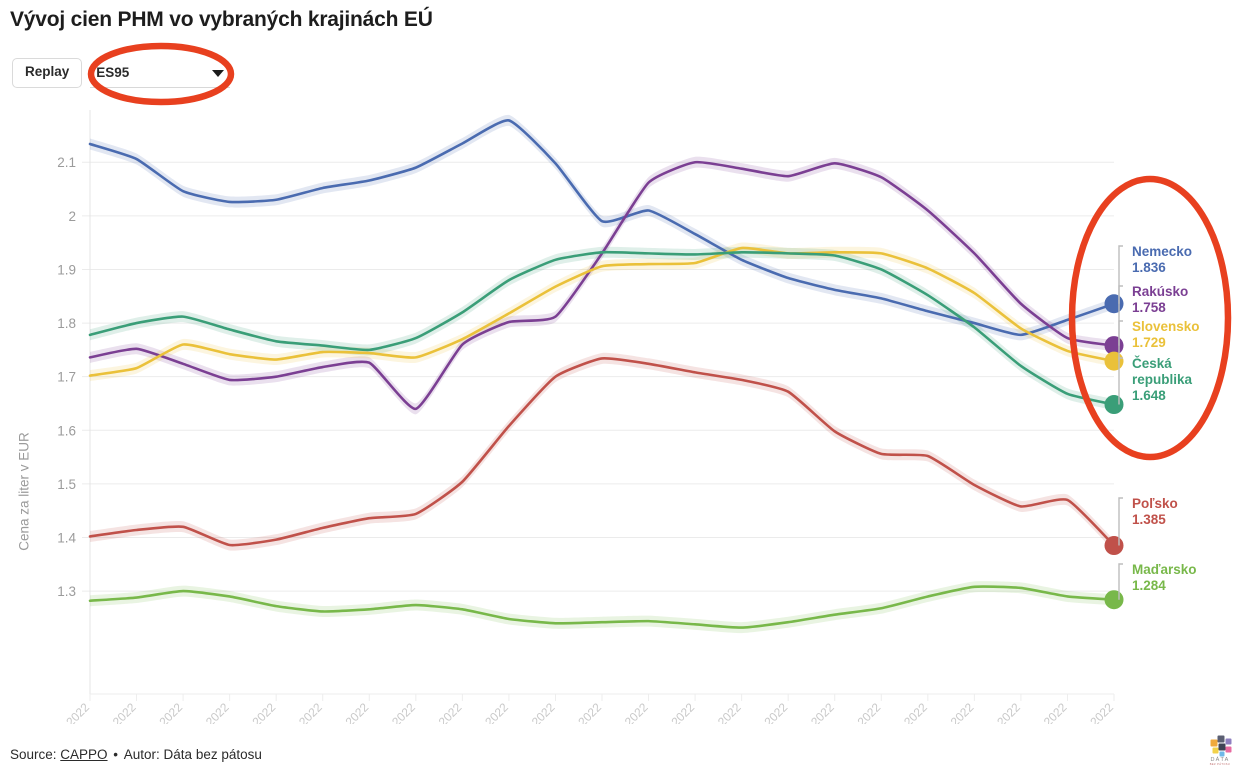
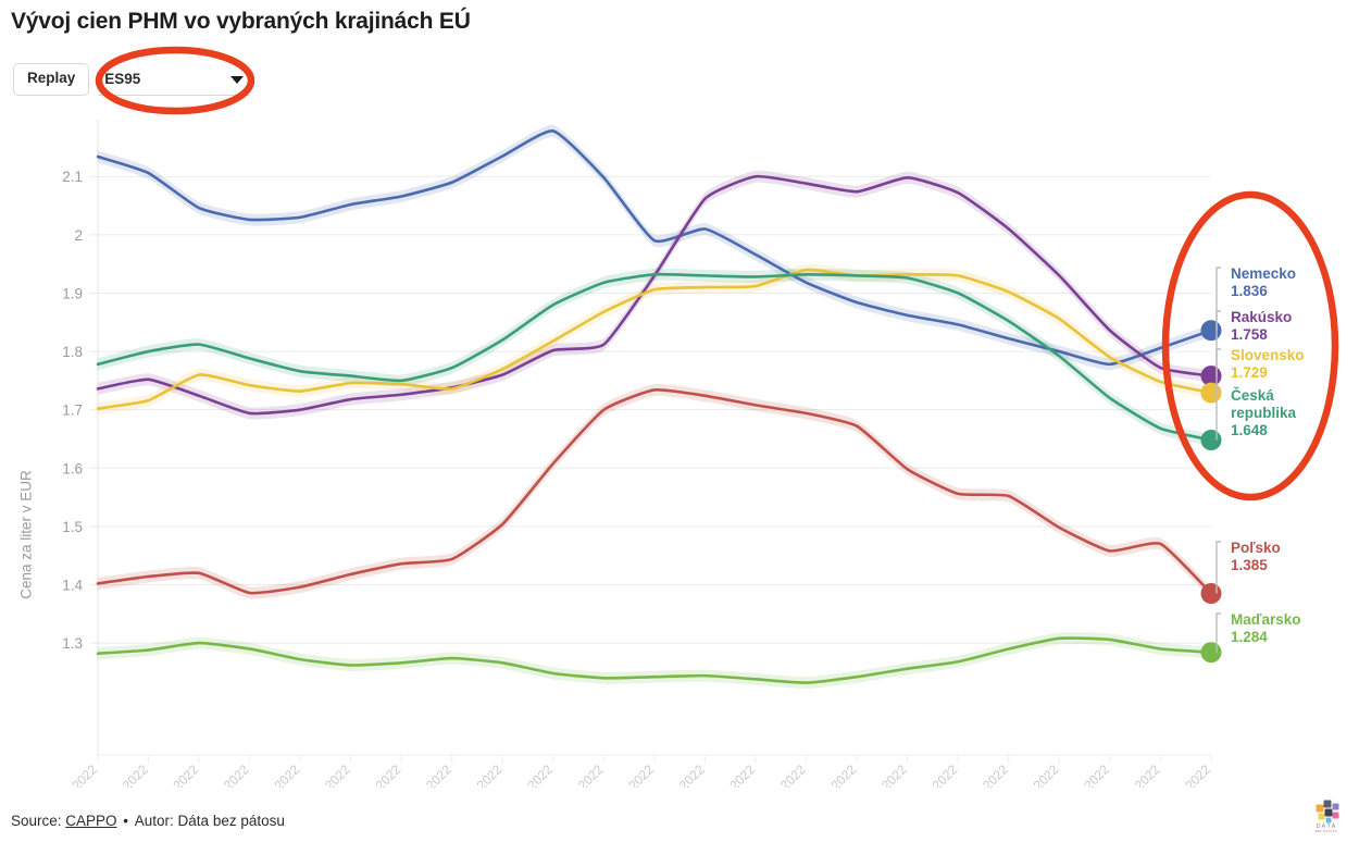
Rakúsko/16.05.2022: 1.64 -> 1.74
